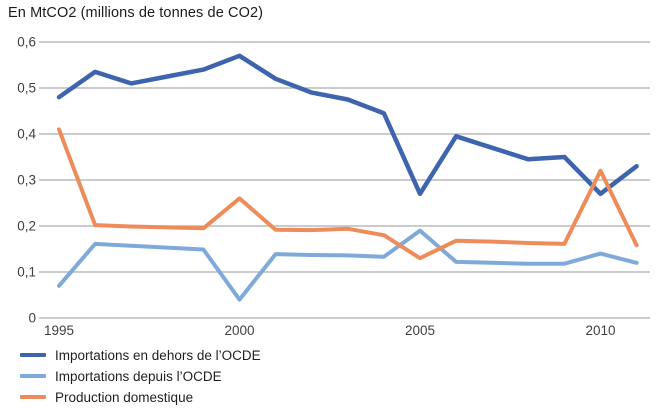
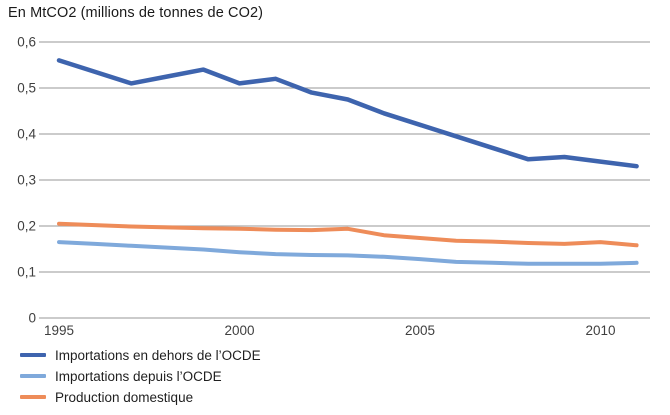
Importations en dehors de l’OCDE/1995: 0,48 -> 0,56
Importations depuis l’OCDE/1995: 0,07 -> 0,17
Production domestique/1995: 0,41 -> 0,20
Importations en dehors de l’OCDE/2000: 0,57 -> 0,51
Importations depuis l’OCDE/2000: 0,04 -> 0,14
Production domestique/2000: 0,26 -> 0,19
Importations en dehors de l’OCDE/2005: 0,27 -> 0,42
Importations depuis l’OCDE/2005: 0,19 -> 0,13
Production domestique/2005: 0,13 -> 0,17
Importations en dehors de l’OCDE/2010: 0,27 -> 0,34
Importations depuis l’OCDE/2010: 0,14 -> 0,12
Production domestique/2010: 0,32 -> 0,17
